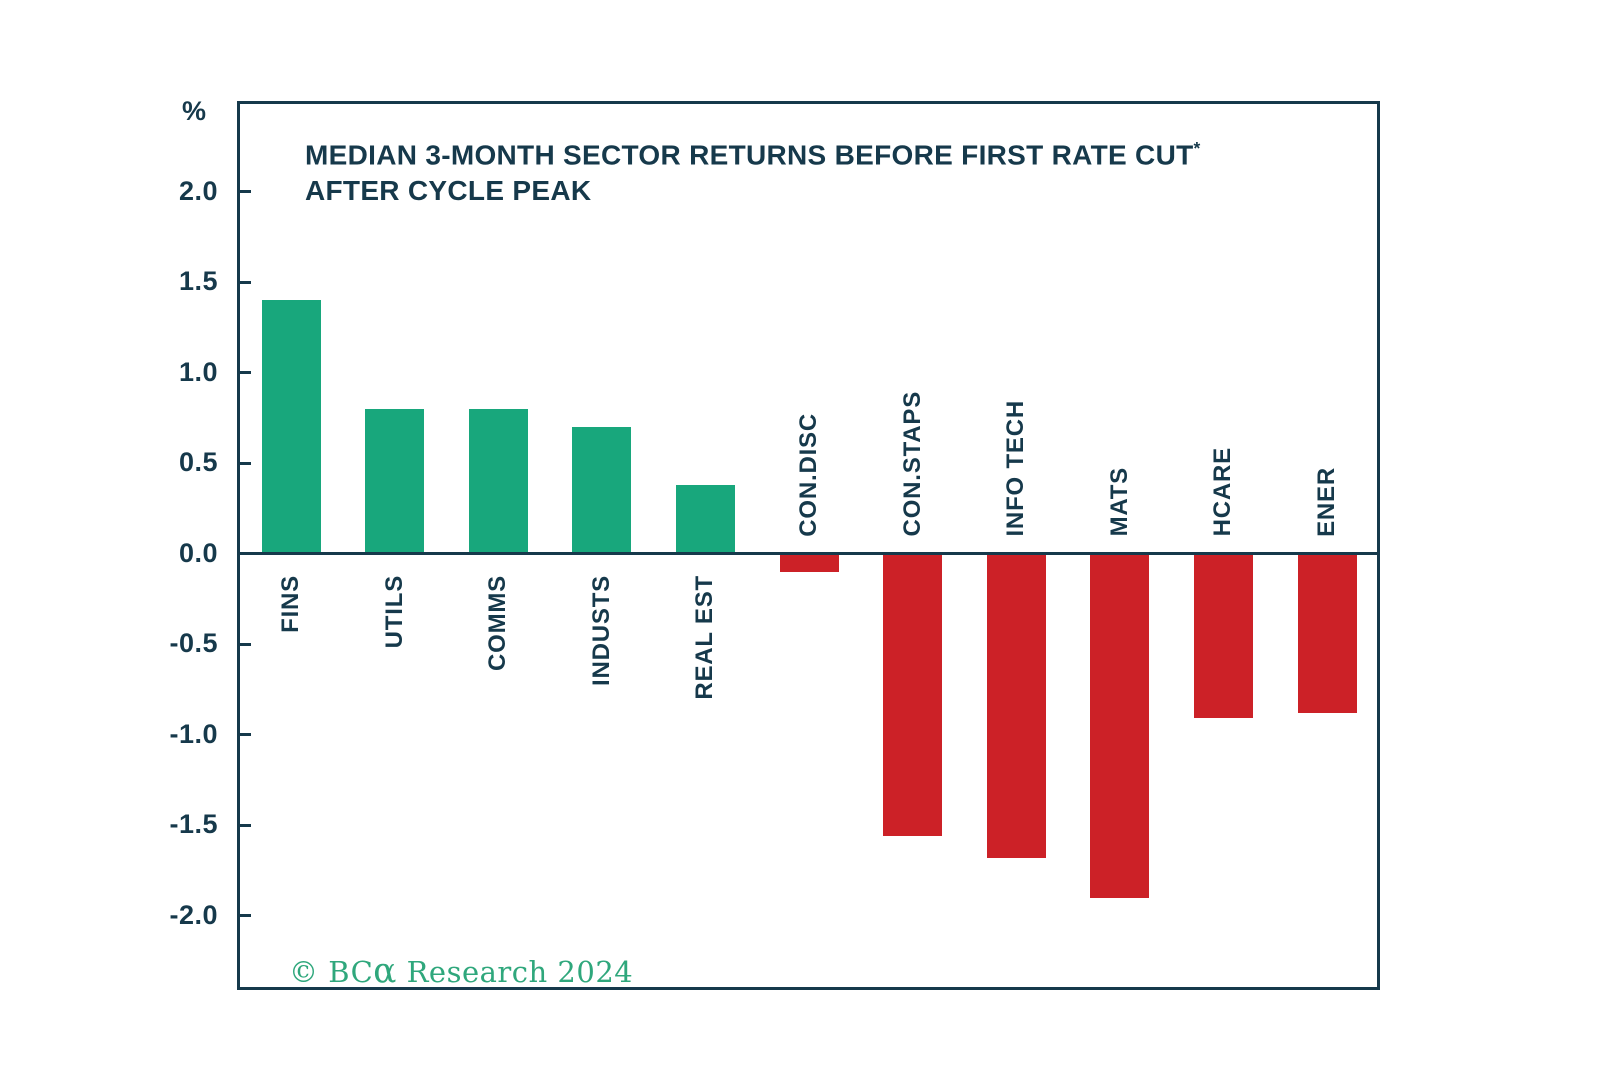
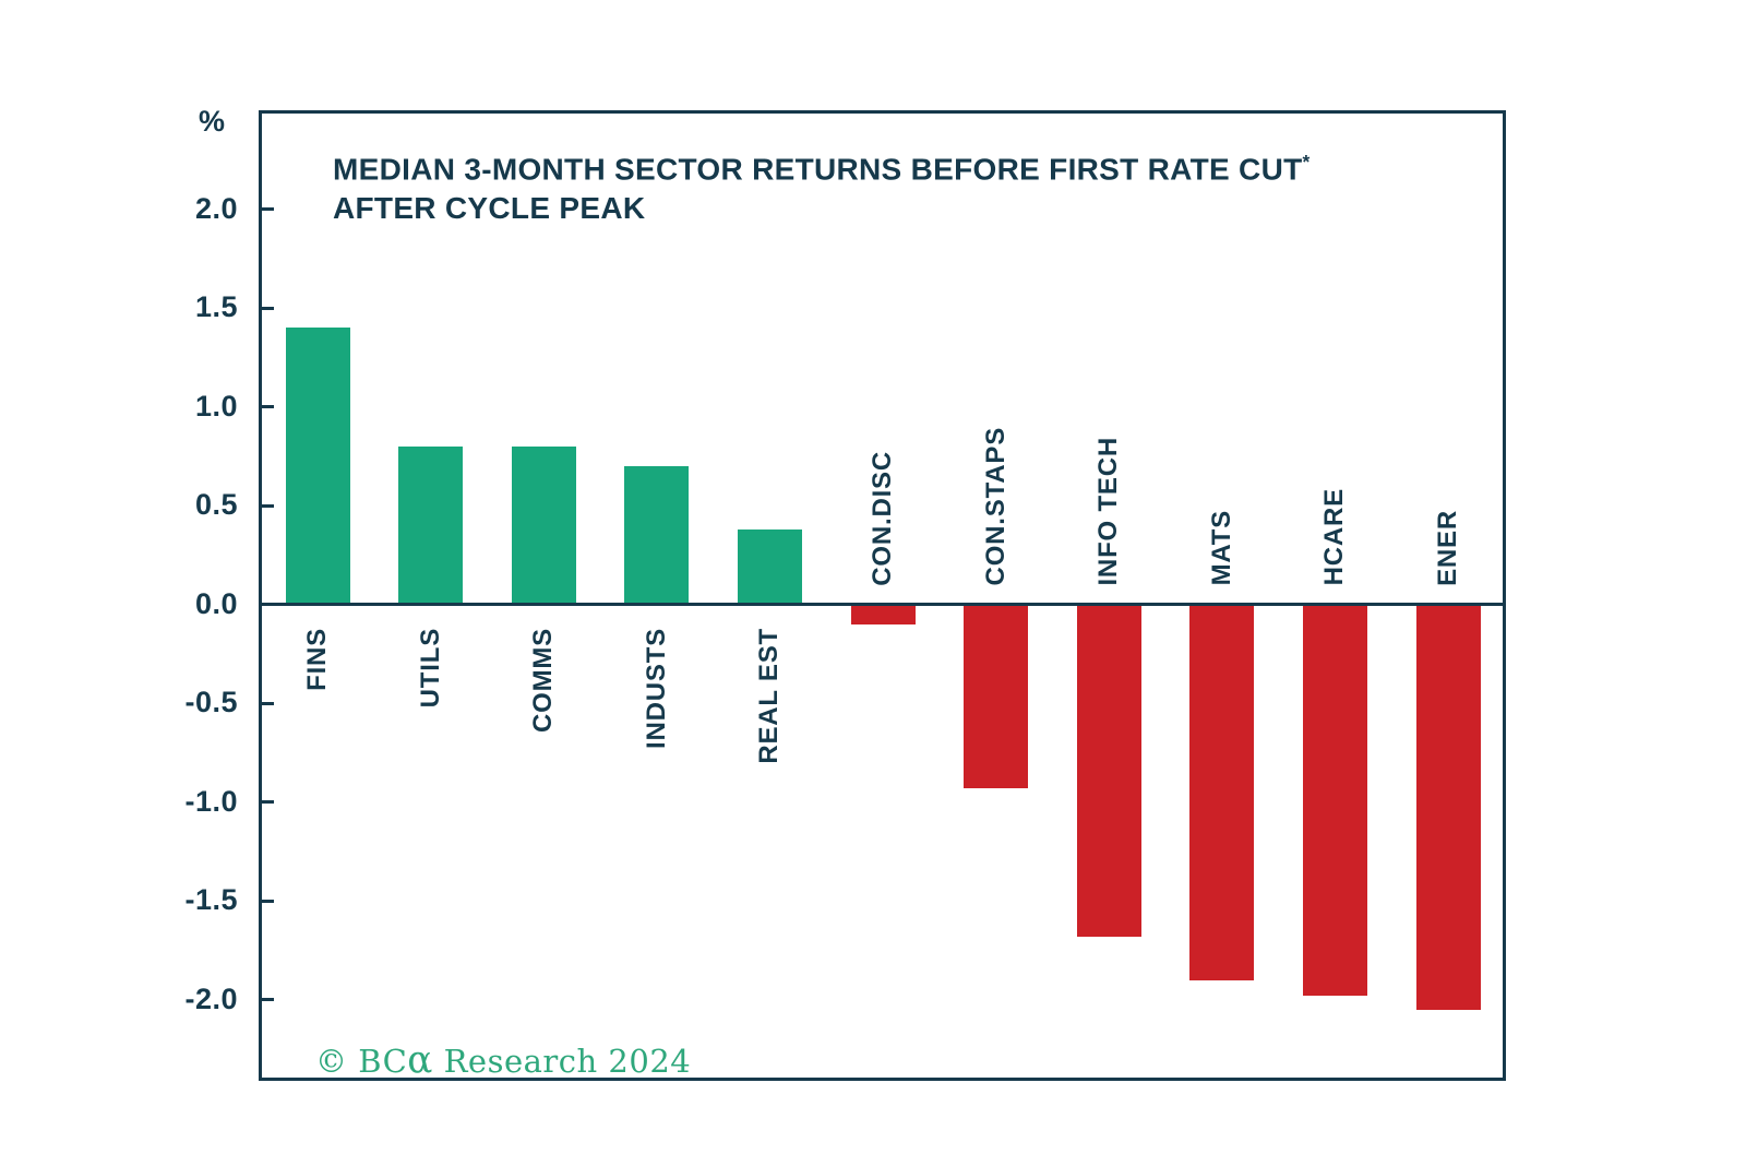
CON.STAPS: -1.56 -> -0.93
HCARE: -0.91 -> -1.98
ENER: -0.88 -> -2.05
